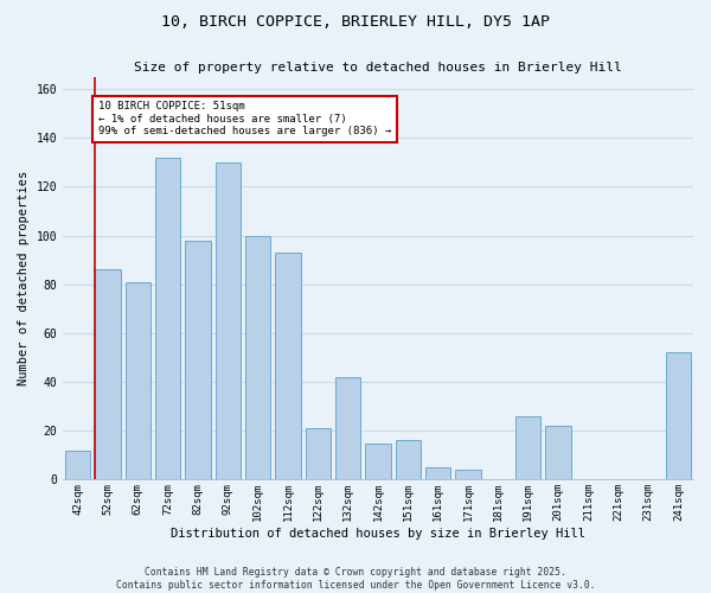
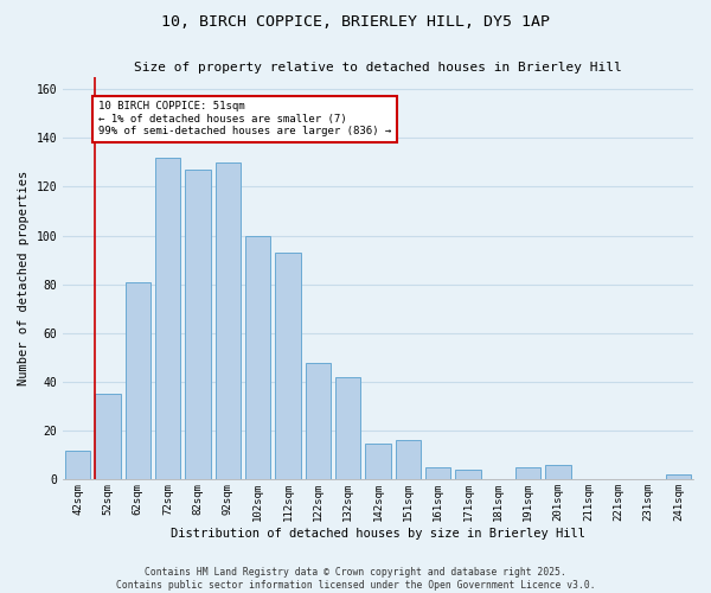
52sqm: 86 -> 35
82sqm: 98 -> 127
122sqm: 21 -> 48
191sqm: 26 -> 5
201sqm: 22 -> 6
241sqm: 52 -> 2
